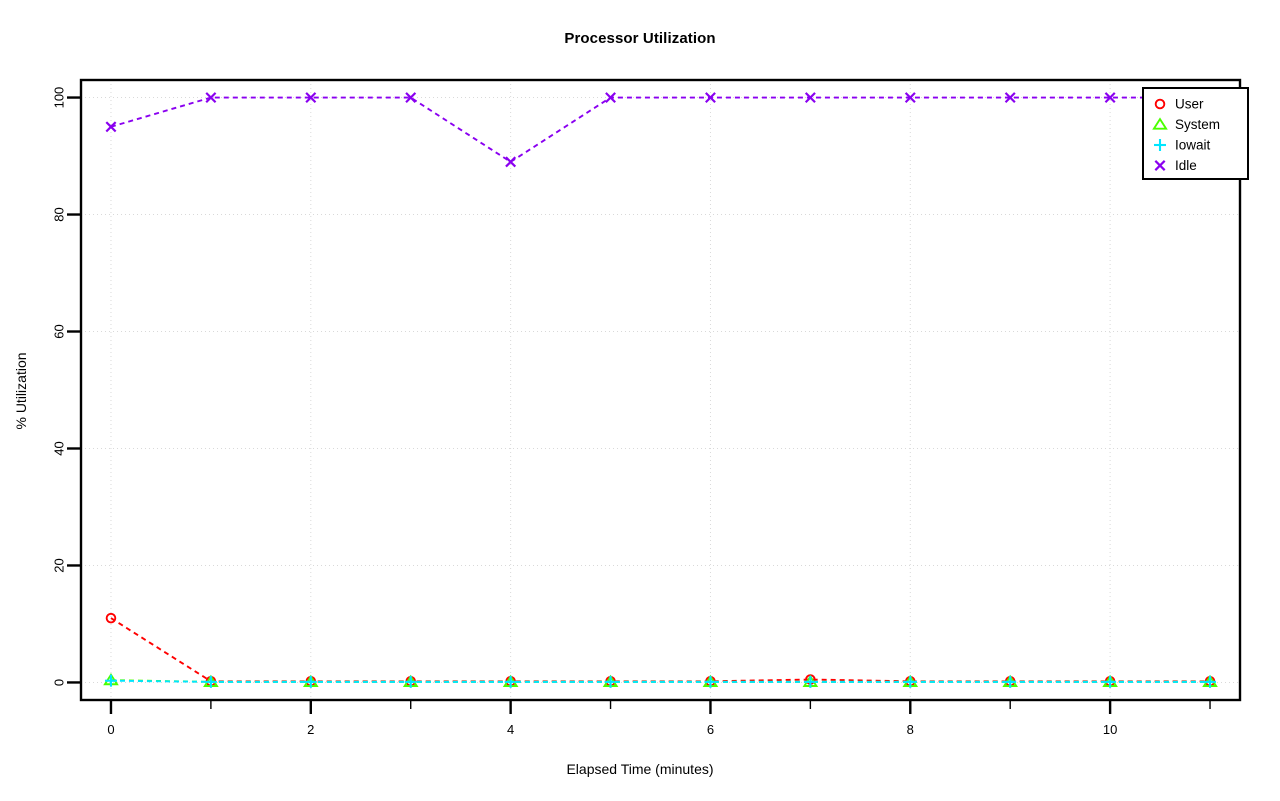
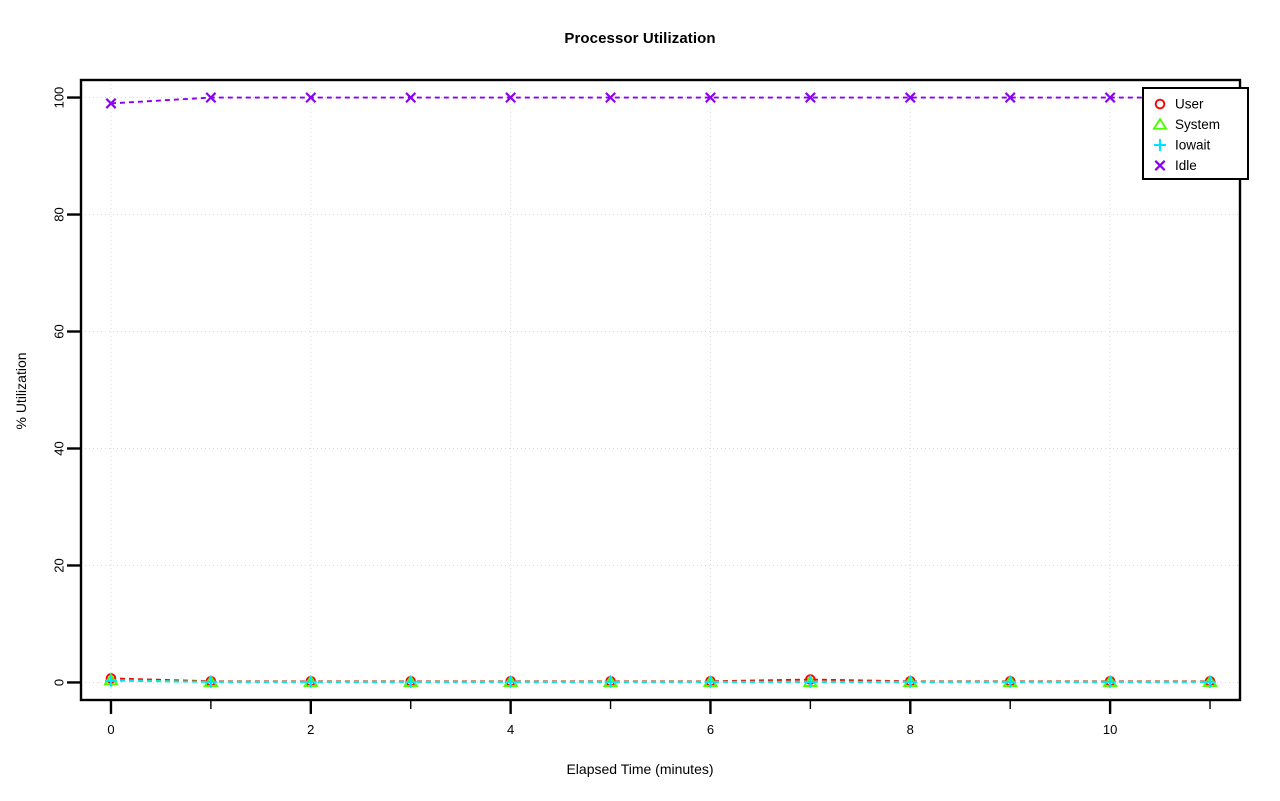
User/0: 11 -> 1
Idle/0: 95 -> 99
Idle/4: 89 -> 100
